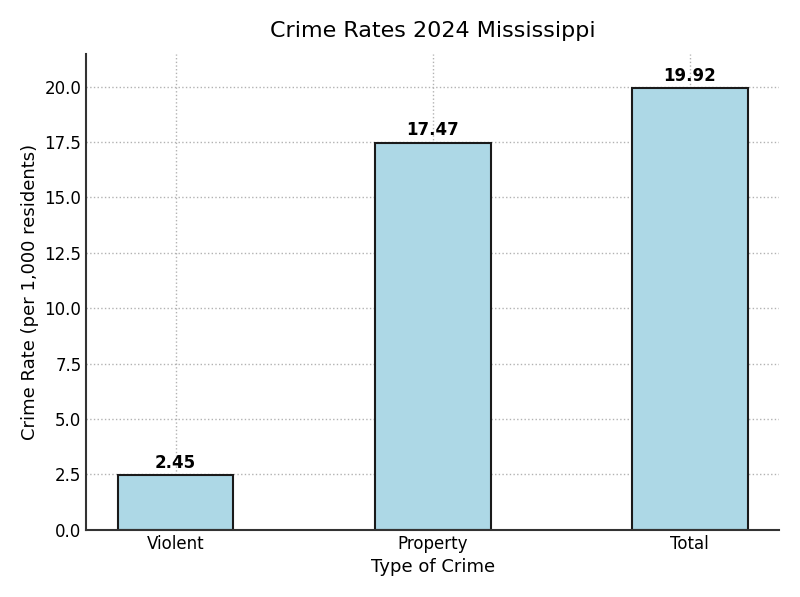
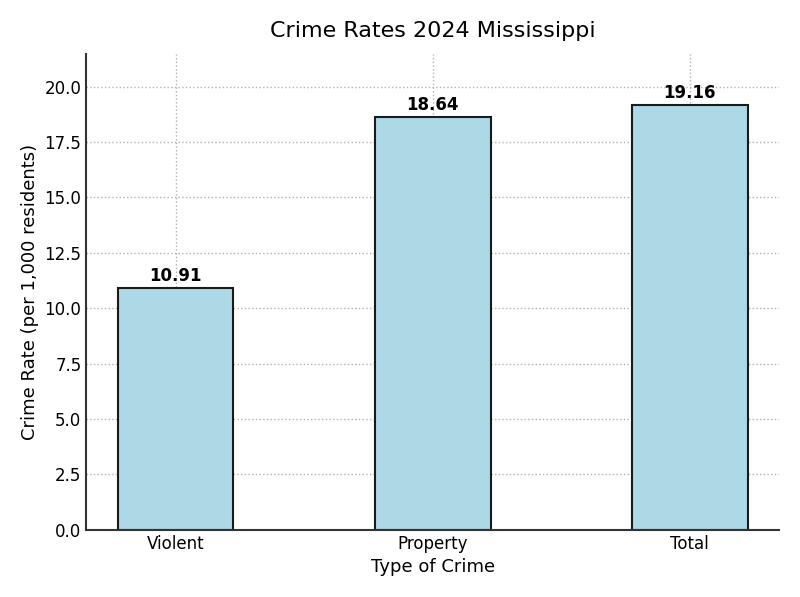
Violent: 2.45 -> 10.91
Property: 17.47 -> 18.64
Total: 19.92 -> 19.16
